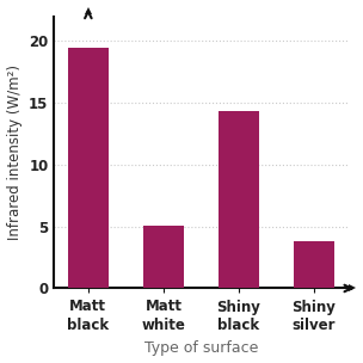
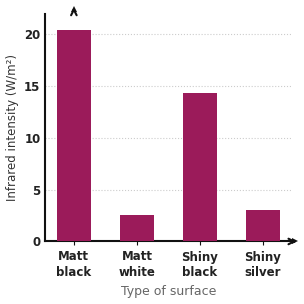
Matt black: 19.5 -> 20.4
Matt white: 5.1 -> 2.6
Shiny silver: 3.8 -> 3.0
